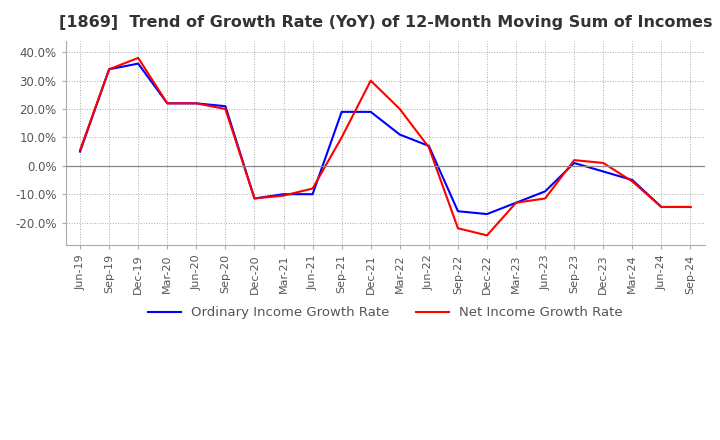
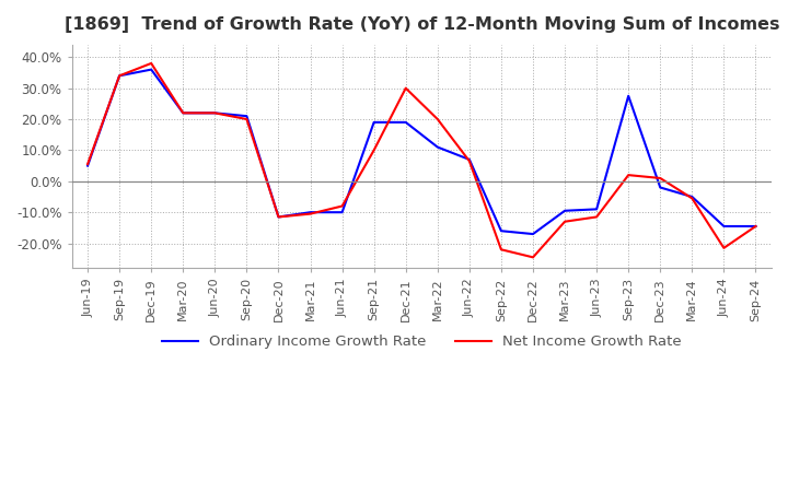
Ordinary Income Growth Rate/Mar-23: -13.0% -> -9.5%
Ordinary Income Growth Rate/Sep-23: 1.0% -> 27.5%
Net Income Growth Rate/Jun-24: -14.5% -> -21.5%
